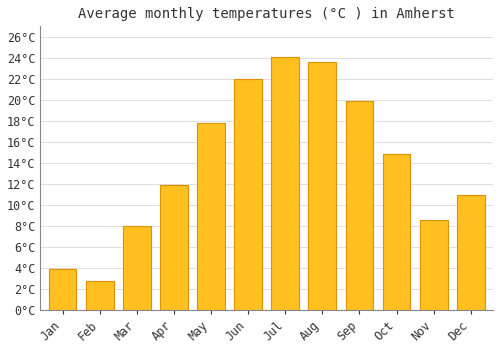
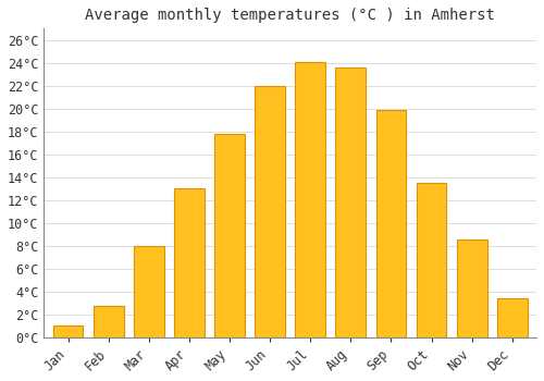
Jan: 3.9°C -> 1.0°C
Apr: 11.9°C -> 13.0°C
Oct: 14.8°C -> 13.5°C
Dec: 10.9°C -> 3.4°C
